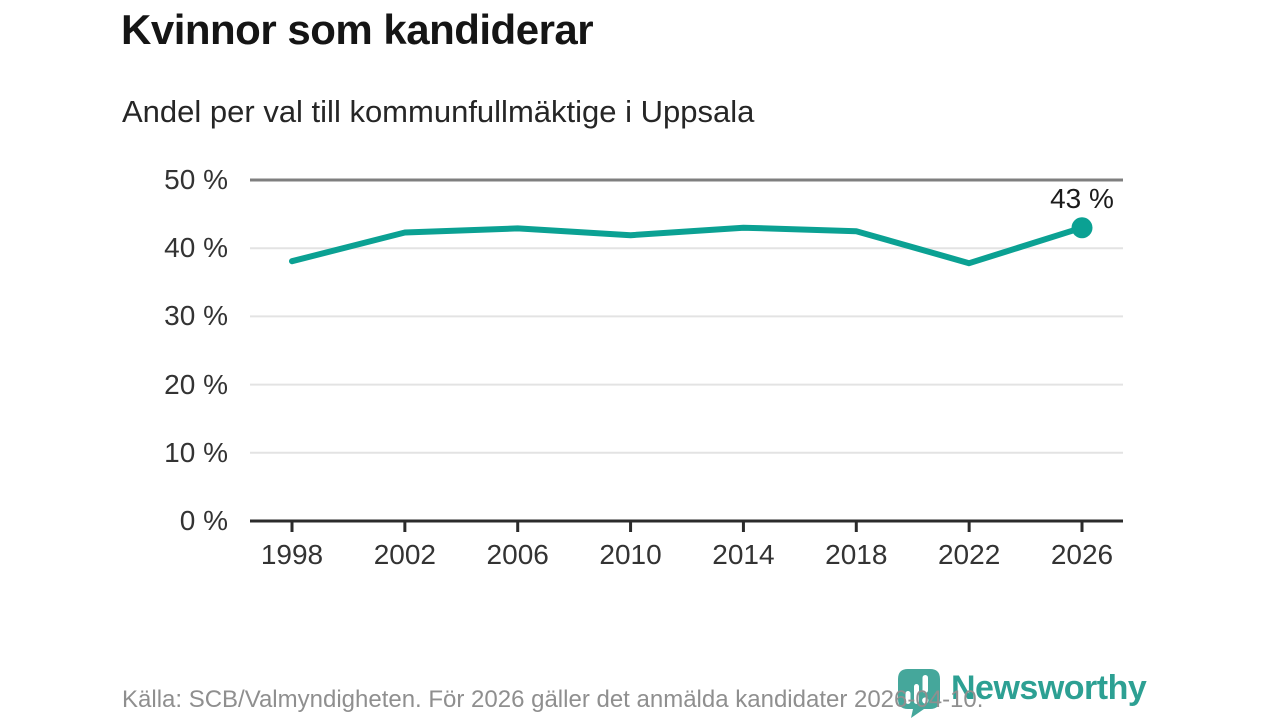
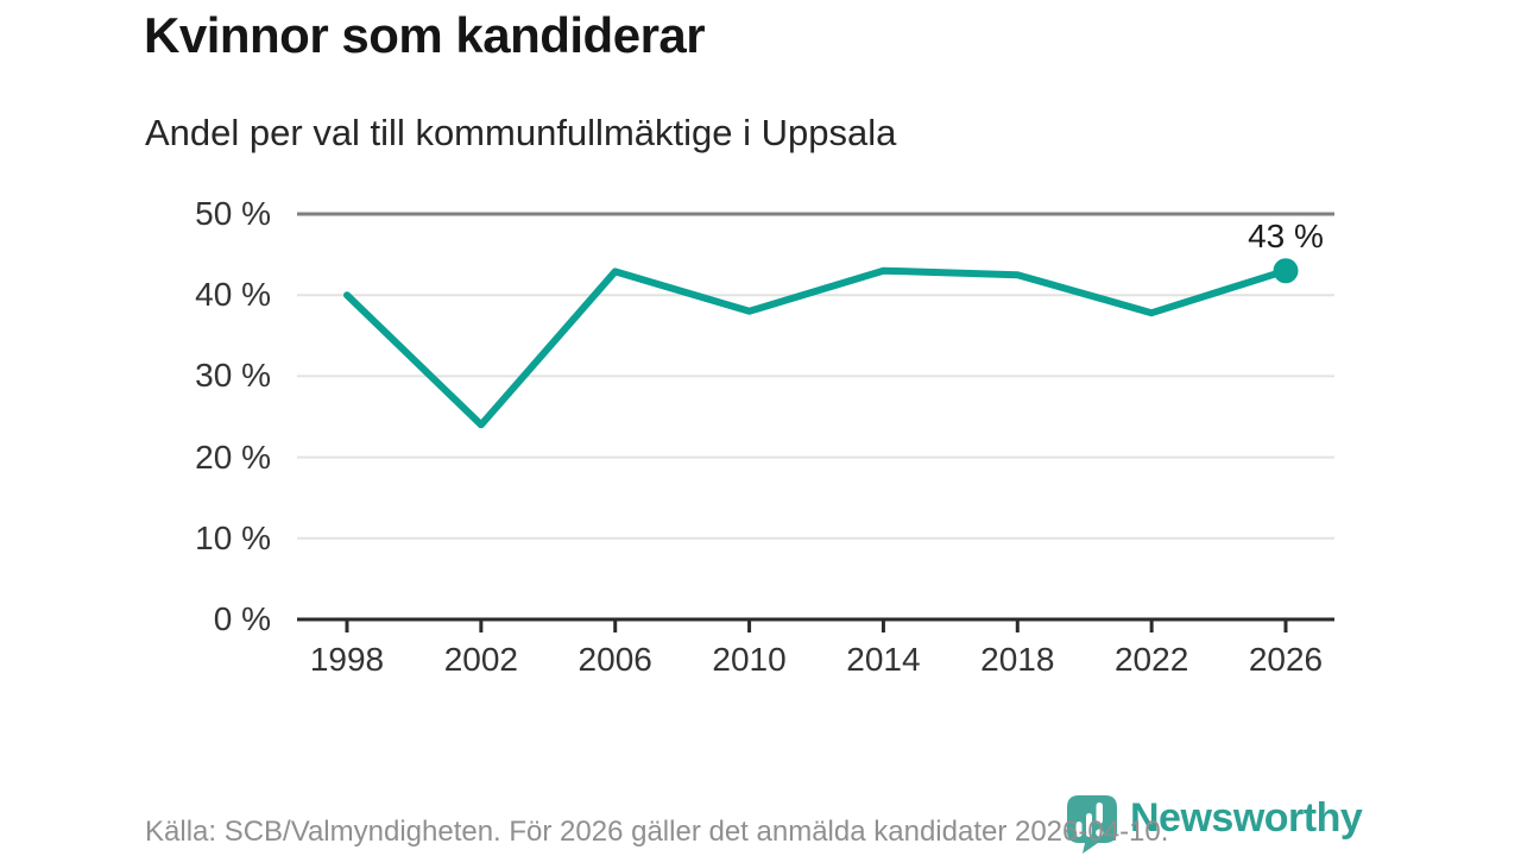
1998: 38% -> 40%
2002: 42% -> 24%
2010: 42% -> 38%
